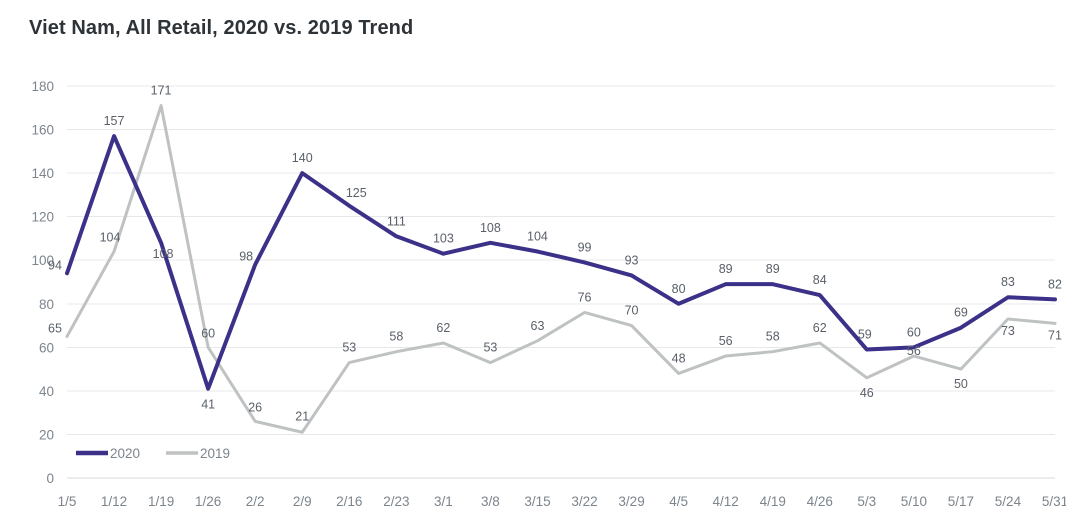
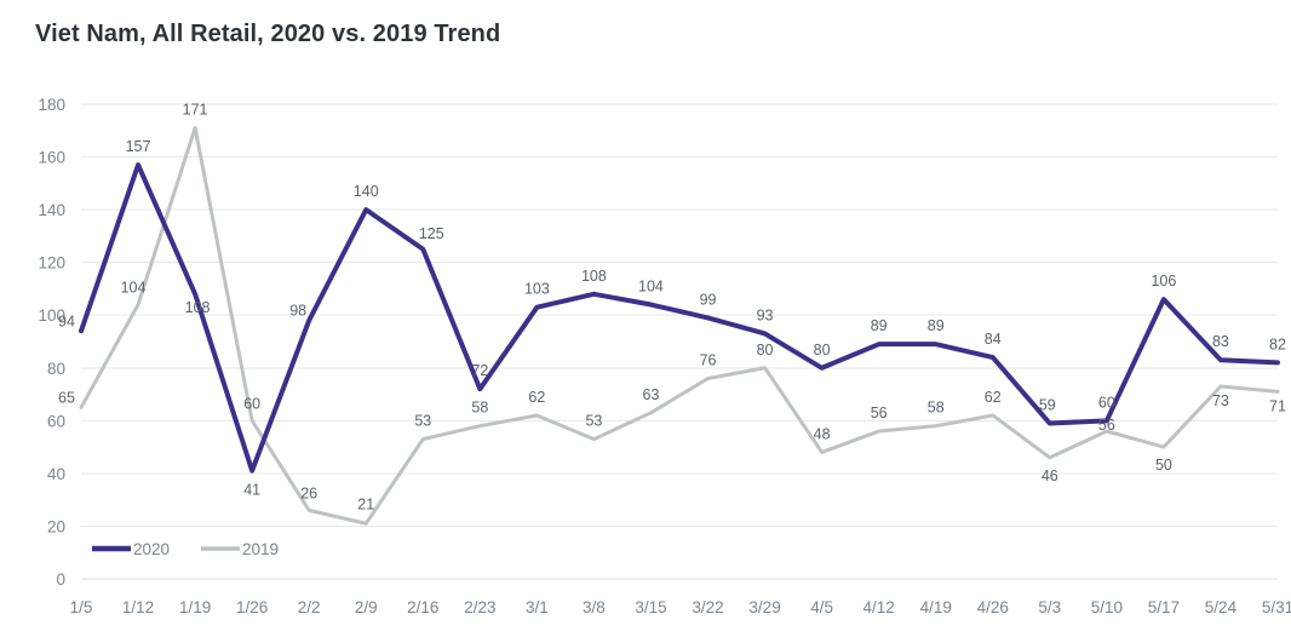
2020/2/23: 111 -> 72
2019/3/29: 70 -> 80
2020/5/17: 69 -> 106
